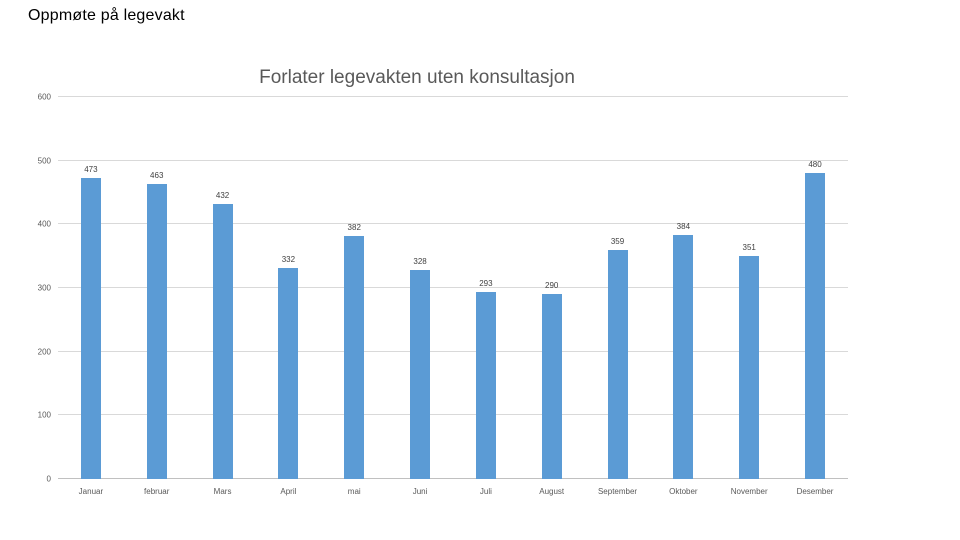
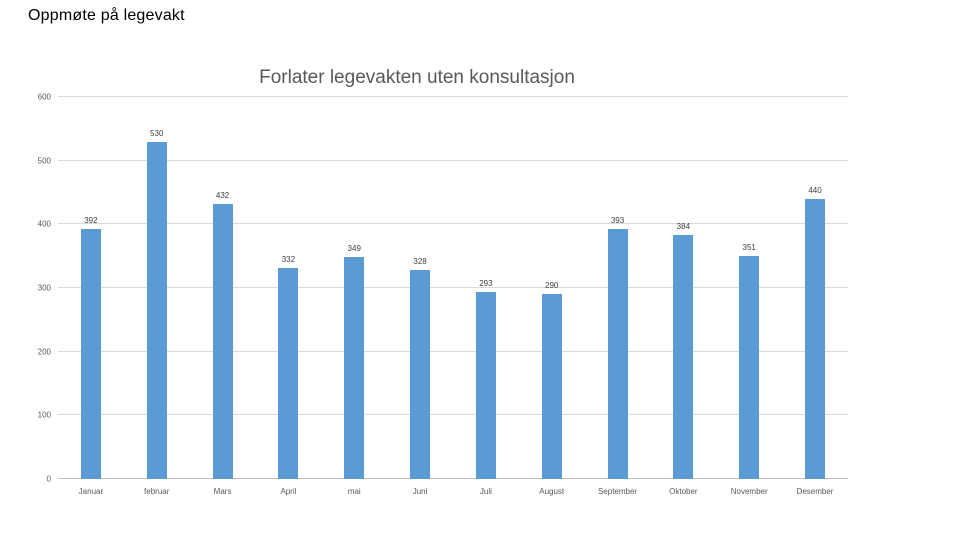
Januar: 473 -> 392
februar: 463 -> 530
mai: 382 -> 349
September: 359 -> 393
Desember: 480 -> 440
